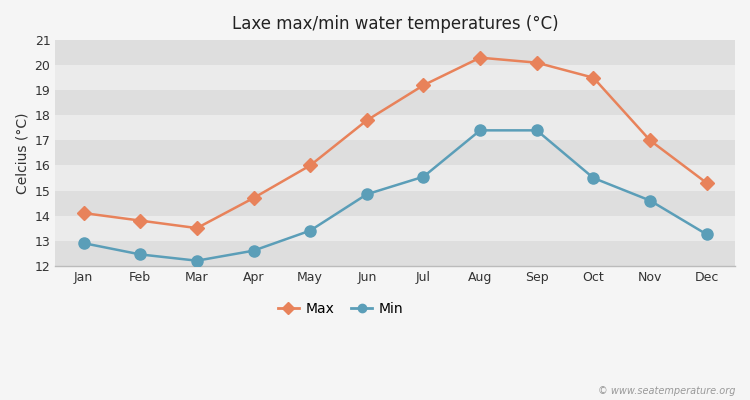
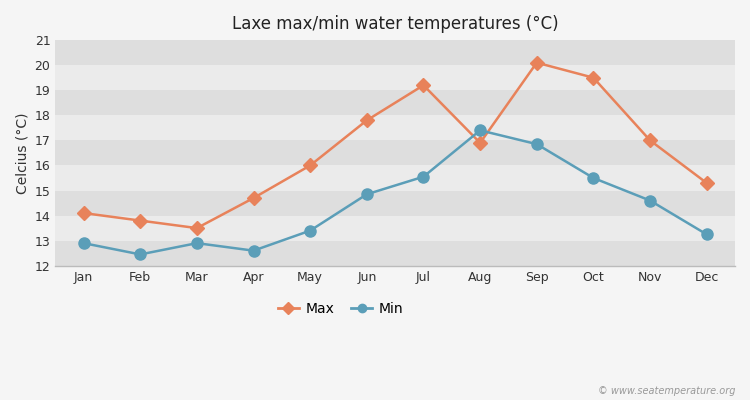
Min/Mar: 12.20 -> 12.90
Max/Aug: 20.3 -> 16.9
Min/Sep: 17.40 -> 16.85
